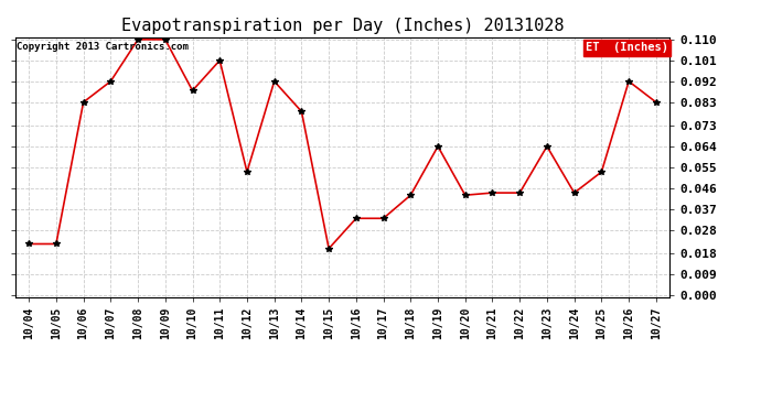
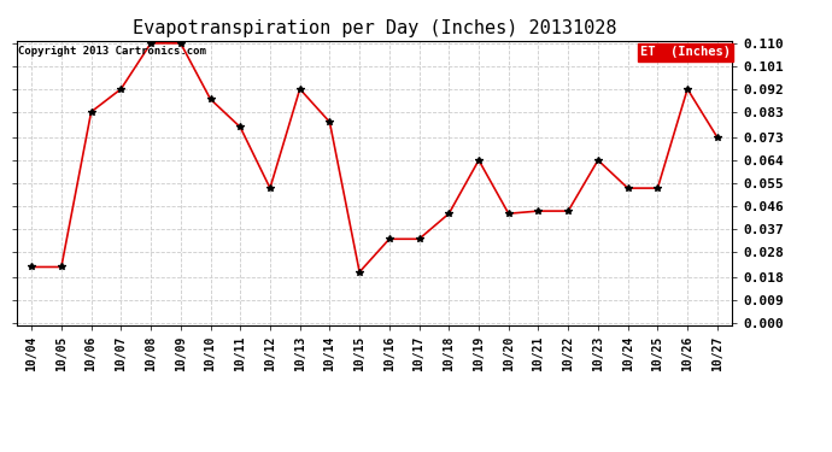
10/11: 0.101 -> 0.077
10/24: 0.044 -> 0.053
10/27: 0.083 -> 0.073
